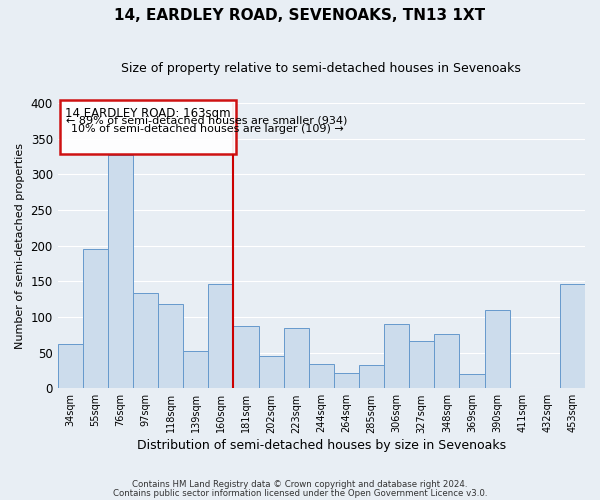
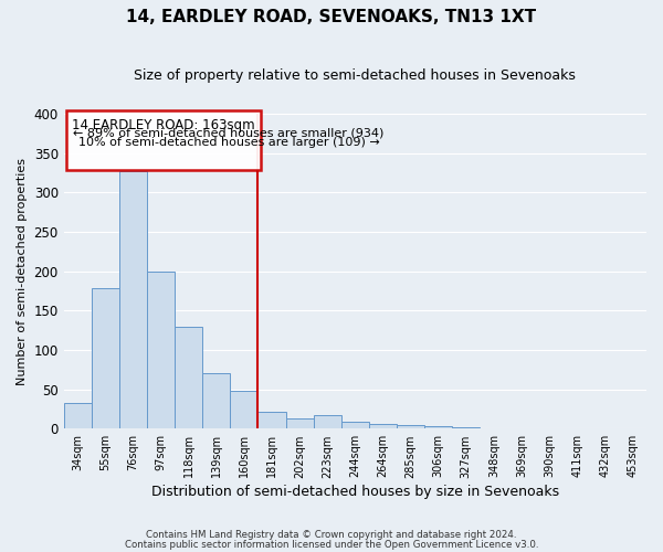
34sqm: 62 -> 32
55sqm: 196 -> 178
97sqm: 134 -> 200
118sqm: 118 -> 130
139sqm: 52 -> 70
160sqm: 146 -> 48
181sqm: 88 -> 21
202sqm: 46 -> 13
223sqm: 84 -> 17
244sqm: 34 -> 9
264sqm: 22 -> 6
285sqm: 32 -> 4
306sqm: 90 -> 3
327sqm: 66 -> 2
348sqm: 76 -> 1
369sqm: 20 -> 1
390sqm: 110 -> 1
453sqm: 146 -> 1
